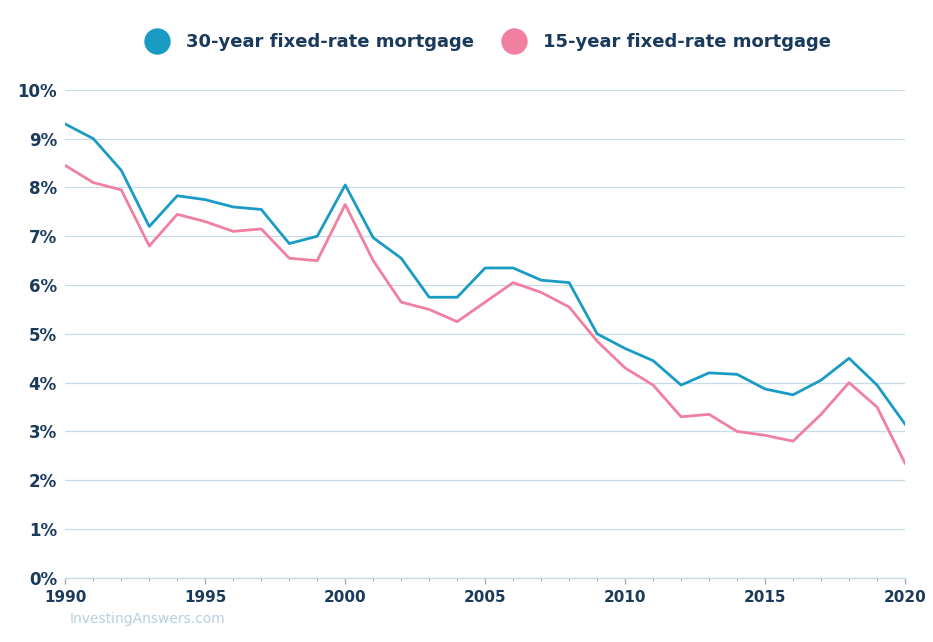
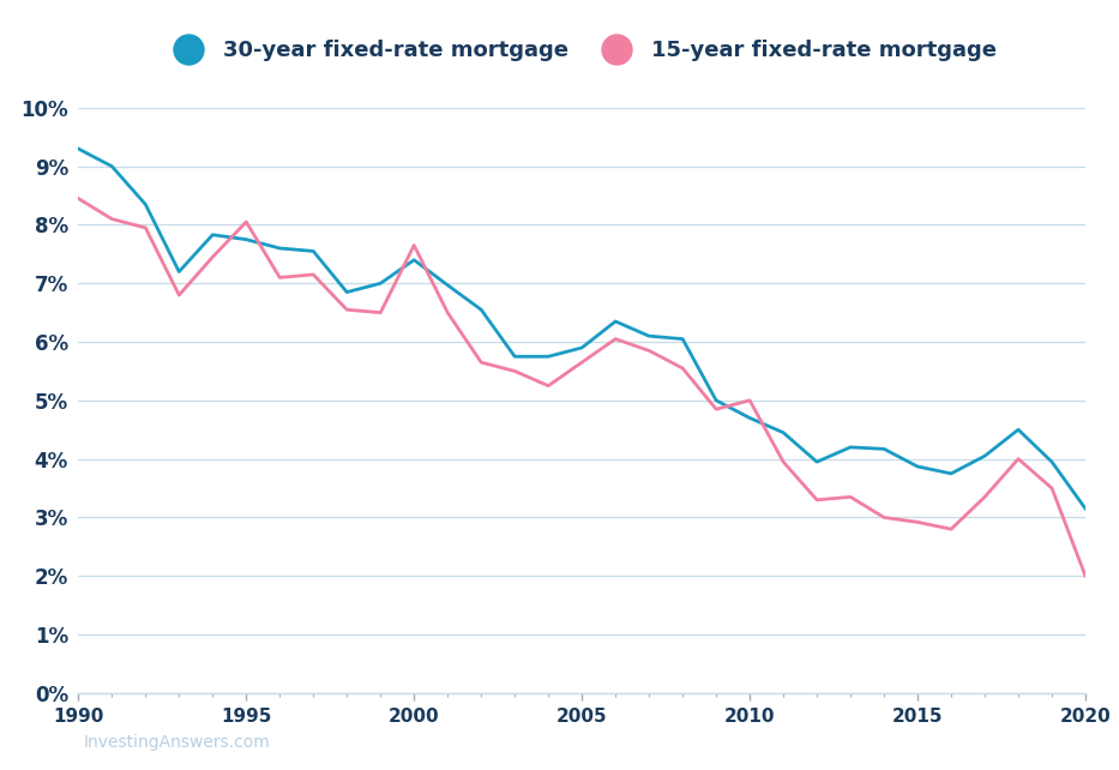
15-year fixed-rate mortgage/1995: 7.30% -> 8.05%
30-year fixed-rate mortgage/2000: 8.05% -> 7.40%
30-year fixed-rate mortgage/2005: 6.35% -> 5.90%
15-year fixed-rate mortgage/2010: 4.30% -> 5.00%
15-year fixed-rate mortgage/2020: 2.35% -> 2.00%
